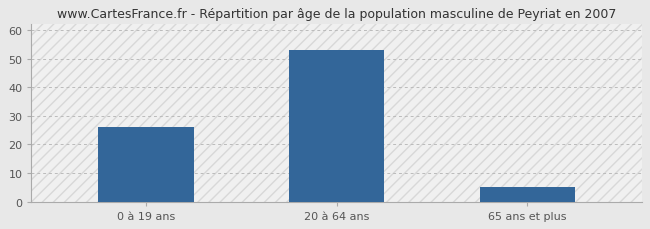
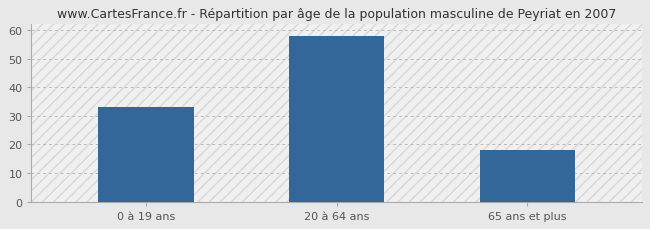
0 à 19 ans: 26 -> 33
20 à 64 ans: 53 -> 58
65 ans et plus: 5 -> 18
